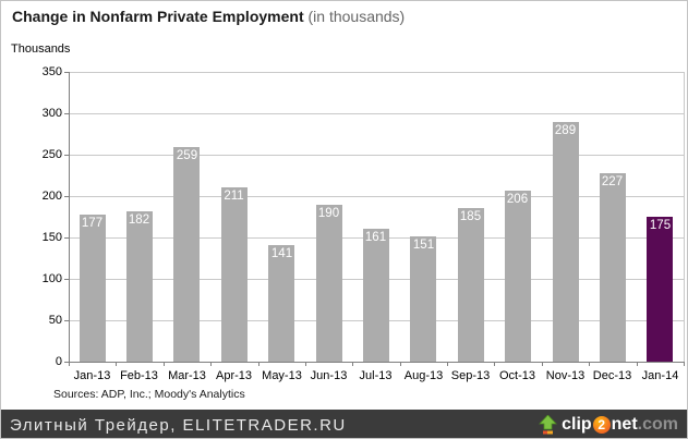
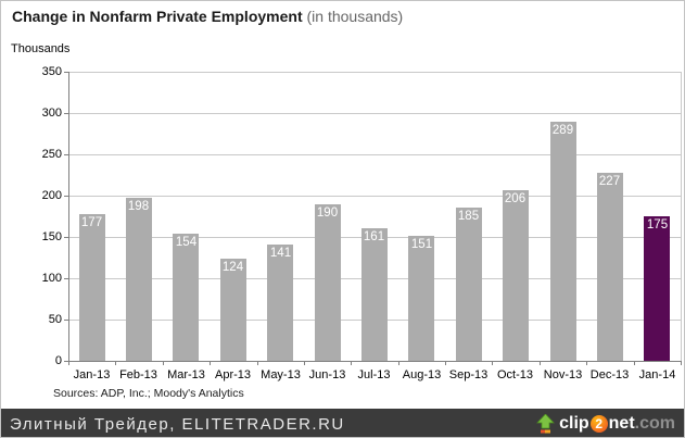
Feb-13: 182 -> 198
Mar-13: 259 -> 154
Apr-13: 211 -> 124
